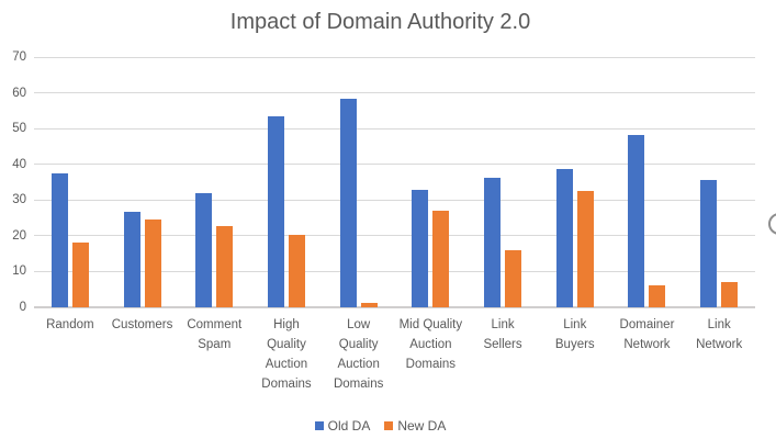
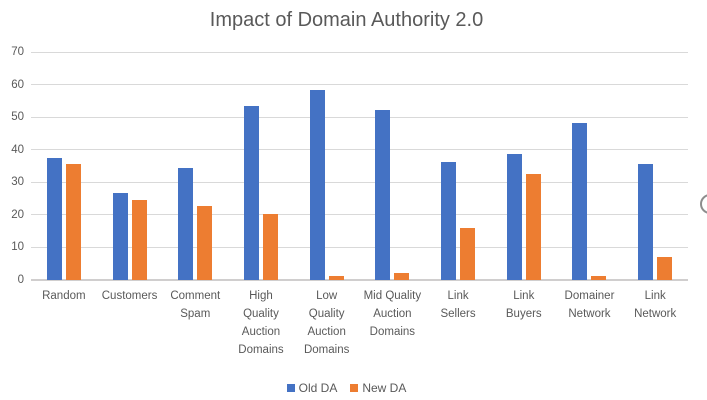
New DA/Random: 18 -> 36
Old DA/Comment Spam: 32 -> 34
Old DA/Mid Quality Auction Domains: 33 -> 52
New DA/Mid Quality Auction Domains: 27 -> 2
New DA/Domainer Network: 6 -> 1
